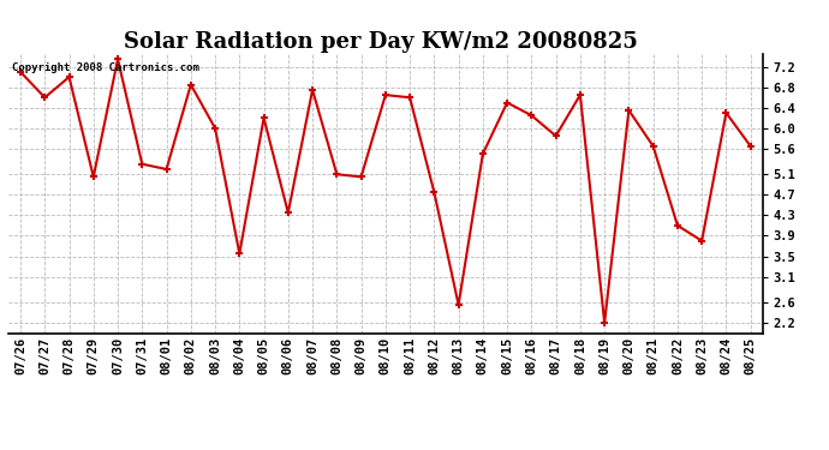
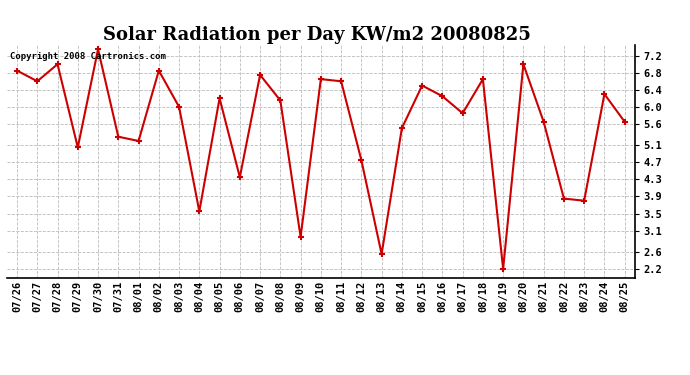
07/26: 7.10 -> 6.85
08/08: 5.10 -> 6.15
08/09: 5.05 -> 2.95
08/20: 6.35 -> 7.00
08/22: 4.10 -> 3.85
